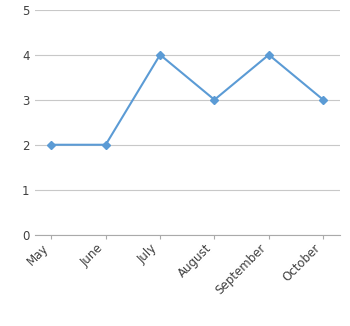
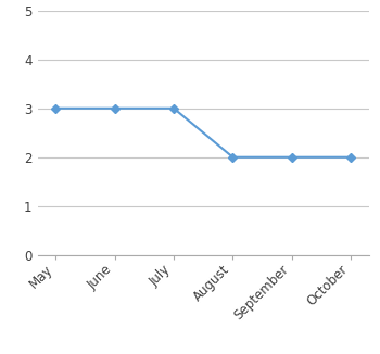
May: 2 -> 3
June: 2 -> 3
July: 4 -> 3
August: 3 -> 2
September: 4 -> 2
October: 3 -> 2
